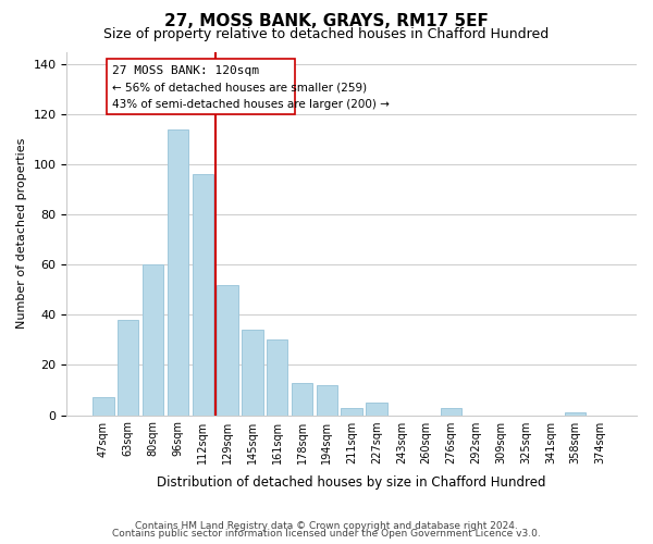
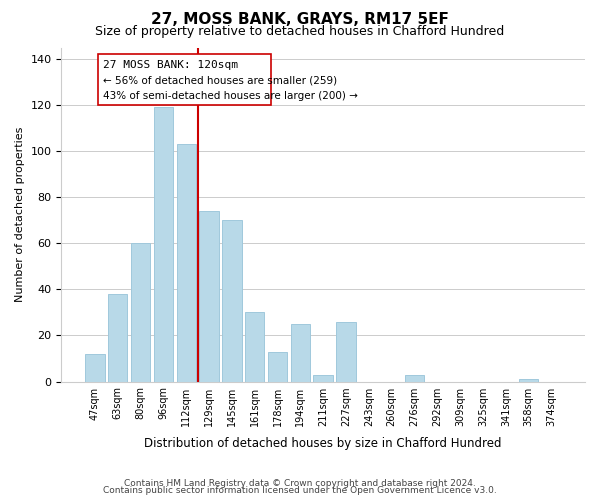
47sqm: 7 -> 12
96sqm: 114 -> 119
112sqm: 96 -> 103
129sqm: 52 -> 74
145sqm: 34 -> 70
194sqm: 12 -> 25
227sqm: 5 -> 26
